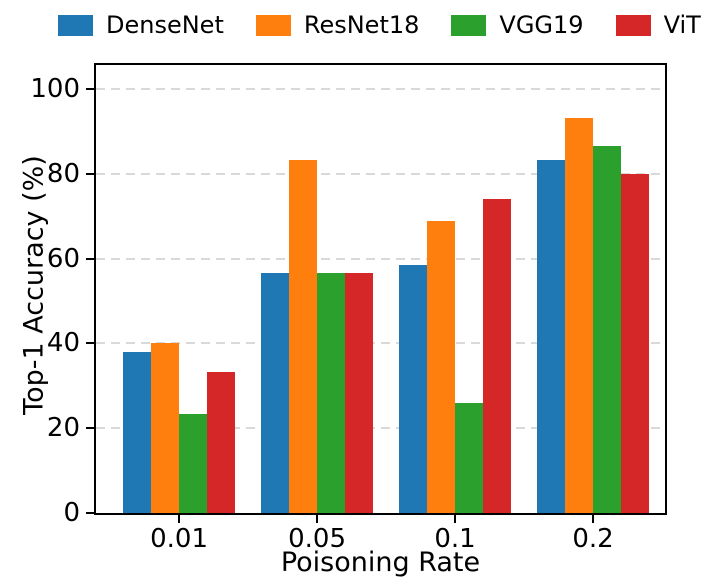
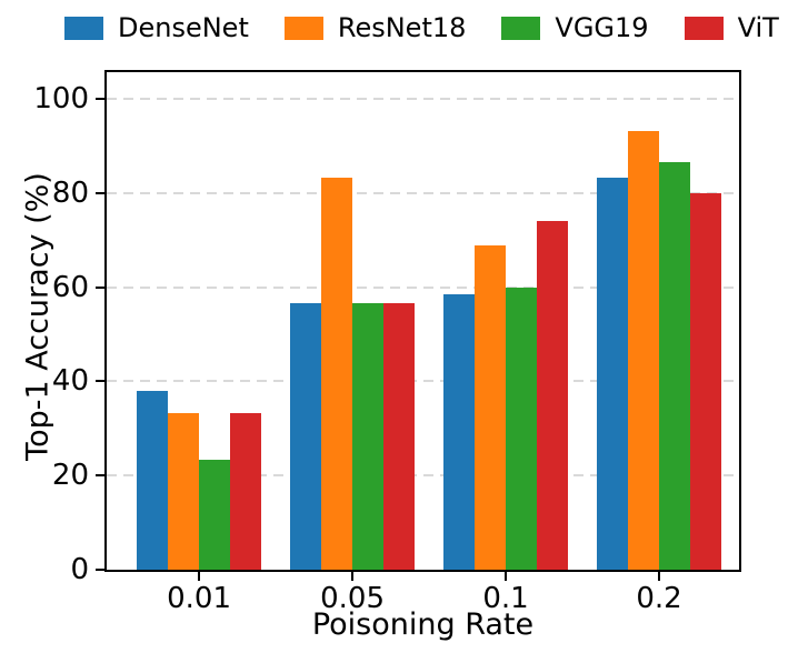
ResNet18/0.01: 40 -> 33
VGG19/0.1: 26 -> 60
